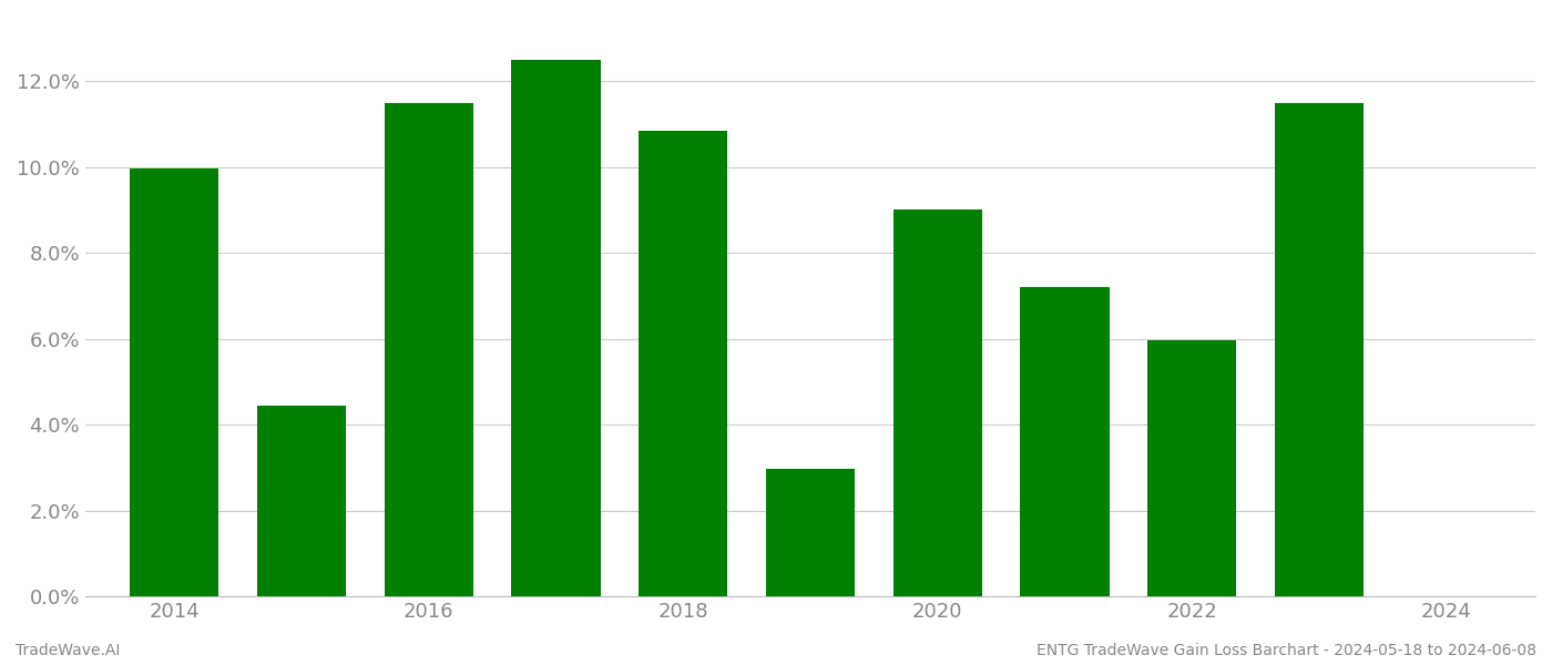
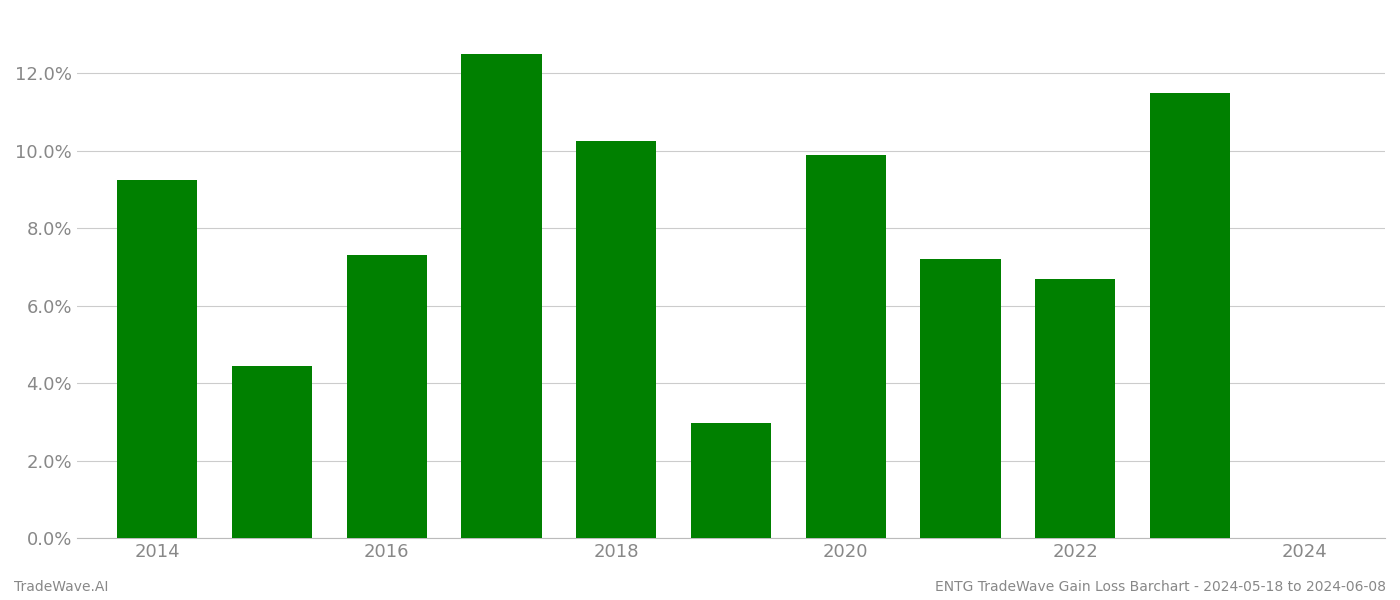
2014: 9.97% -> 9.25%
2016: 11.50% -> 7.30%
2018: 10.85% -> 10.25%
2020: 9.00% -> 9.90%
2022: 5.97% -> 6.70%
